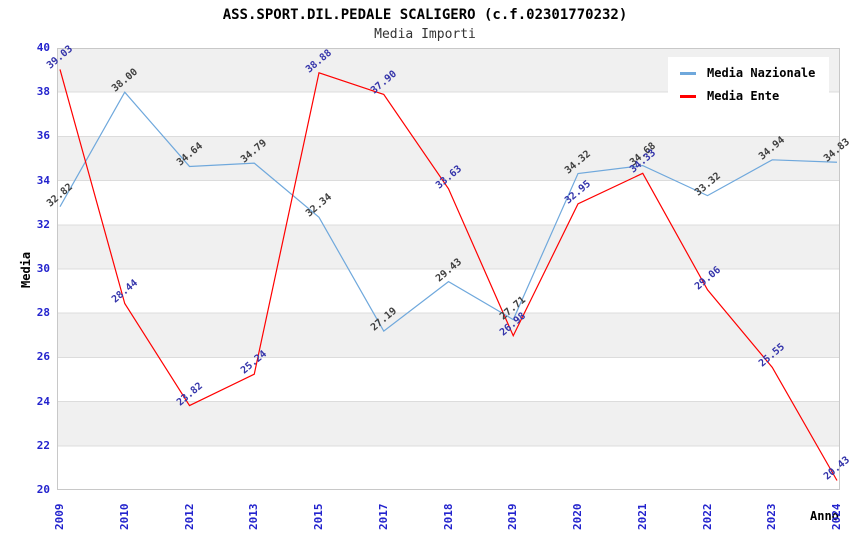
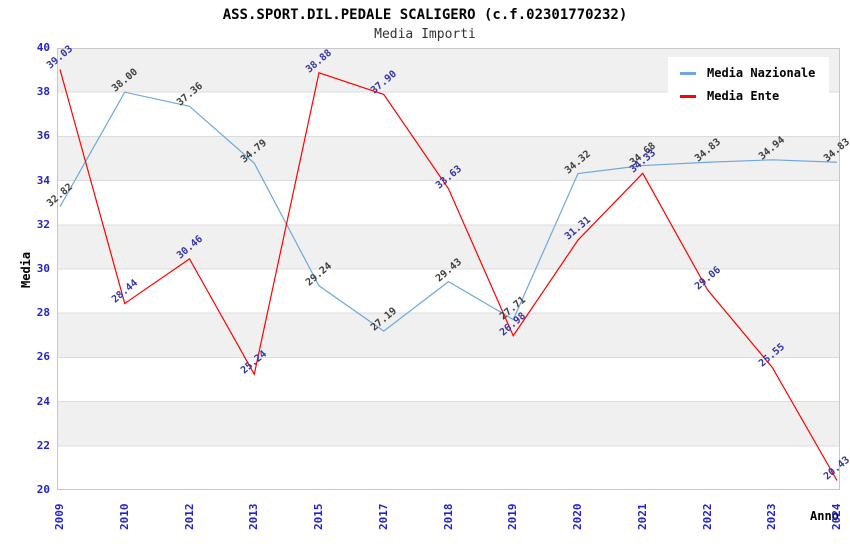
Media Nazionale/2012: 34.64 -> 37.36
Media Ente/2012: 23.82 -> 30.46
Media Nazionale/2015: 32.34 -> 29.24
Media Ente/2020: 32.95 -> 31.31
Media Nazionale/2022: 33.32 -> 34.83
